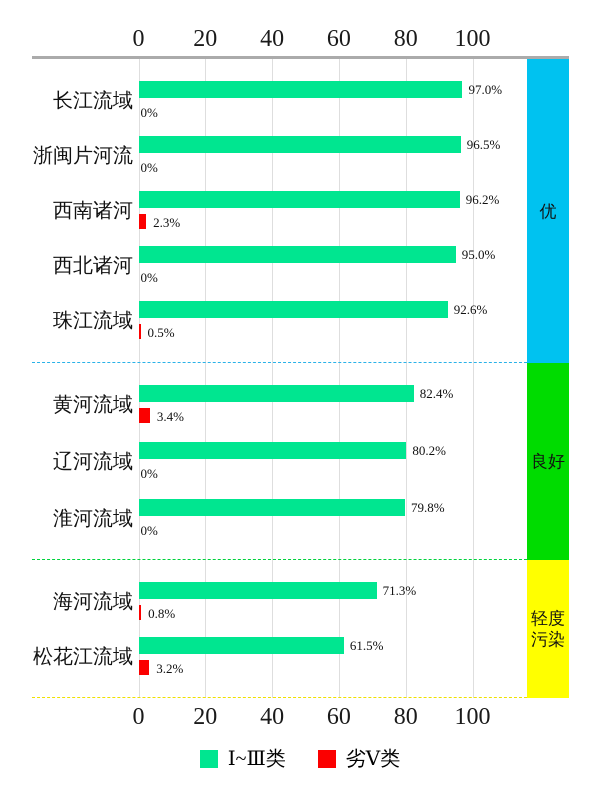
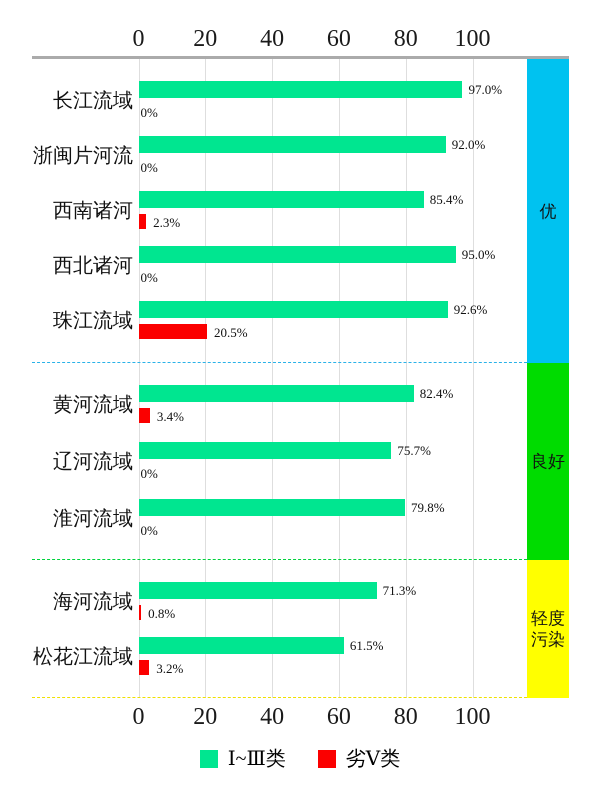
Ⅰ~Ⅲ类/浙闽片河流: 96.5% -> 92.0%
Ⅰ~Ⅲ类/西南诸河: 96.2% -> 85.4%
劣Ⅴ类/珠江流域: 0.5% -> 20.5%
Ⅰ~Ⅲ类/辽河流域: 80.2% -> 75.7%
